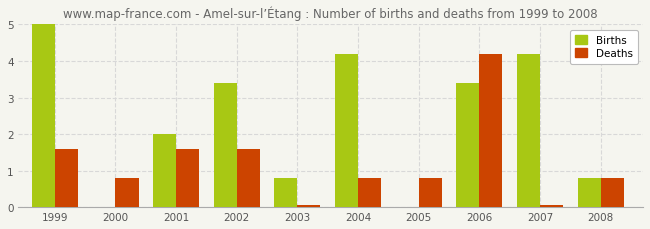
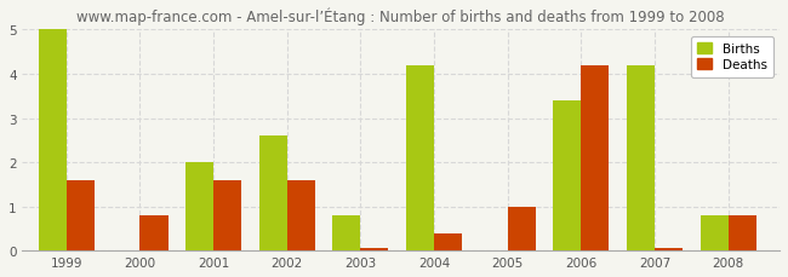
Births/2002: 3.4 -> 2.6
Deaths/2004: 0.80 -> 0.40
Deaths/2005: 0.80 -> 1.00
